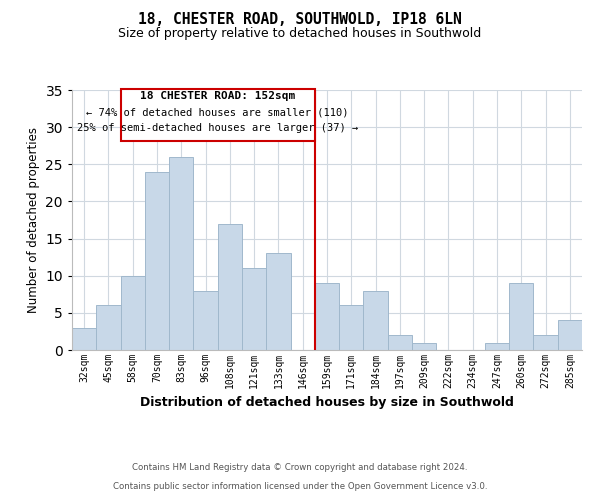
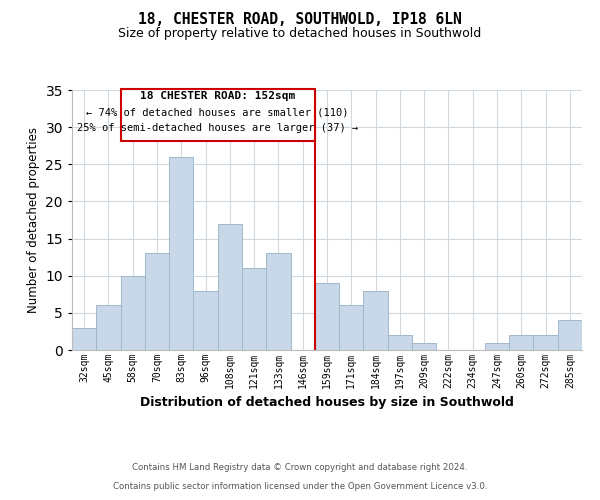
70sqm: 24 -> 13
260sqm: 9 -> 2
